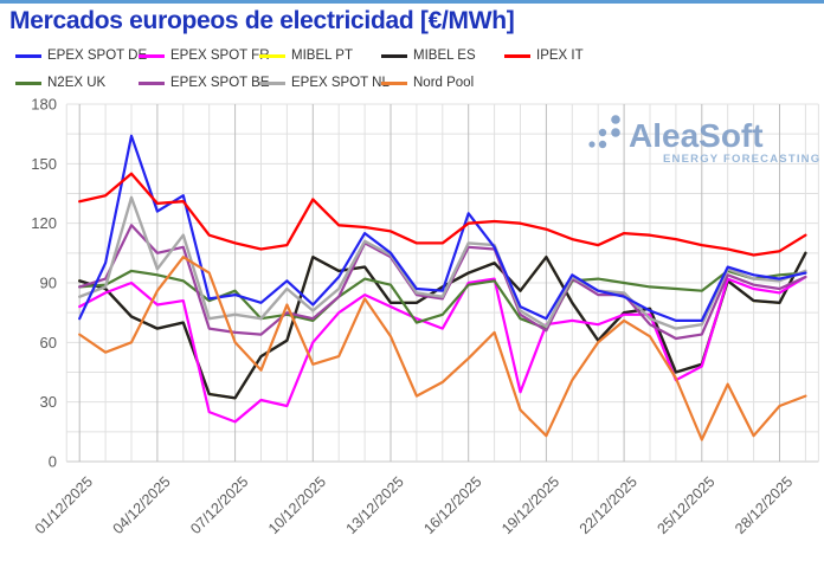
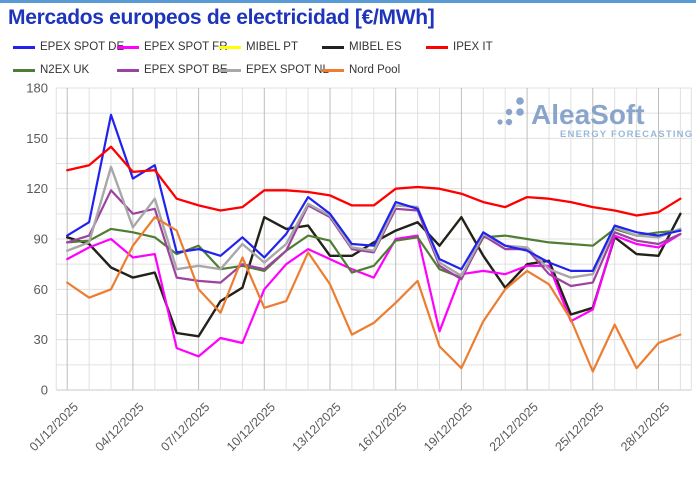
EPEX SPOT DE/01/12/2025: 72 -> 92
IPEX IT/10/12/2025: 132 -> 119
EPEX SPOT DE/16/12/2025: 125 -> 112
